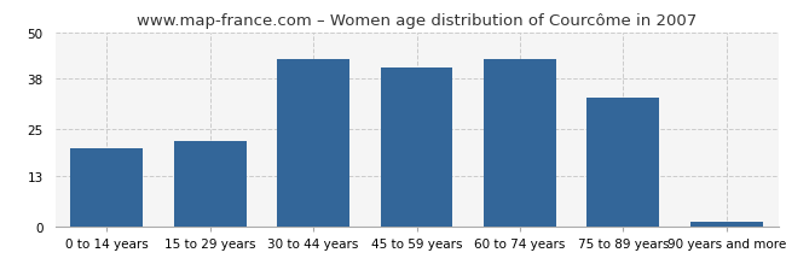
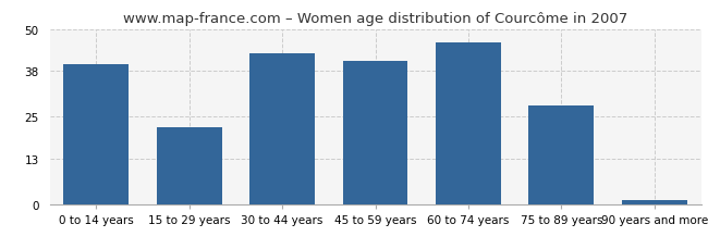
0 to 14 years: 20 -> 40
60 to 74 years: 43 -> 46
75 to 89 years: 33 -> 28
